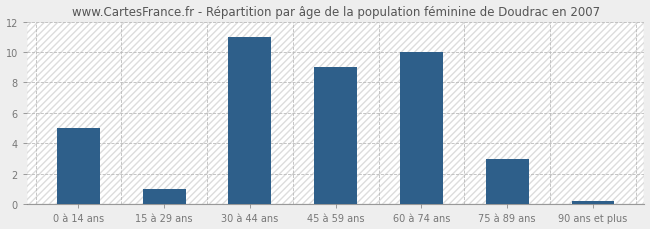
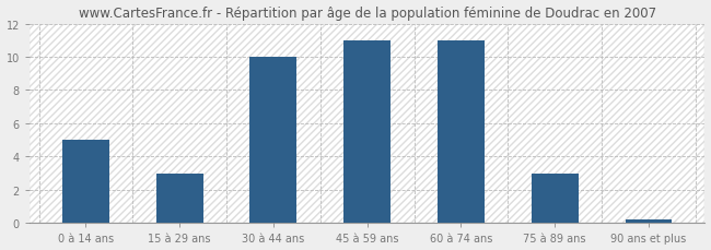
15 à 29 ans: 1.0 -> 3.0
30 à 44 ans: 11.0 -> 10.0
45 à 59 ans: 9.0 -> 11.0
60 à 74 ans: 10.0 -> 11.0
